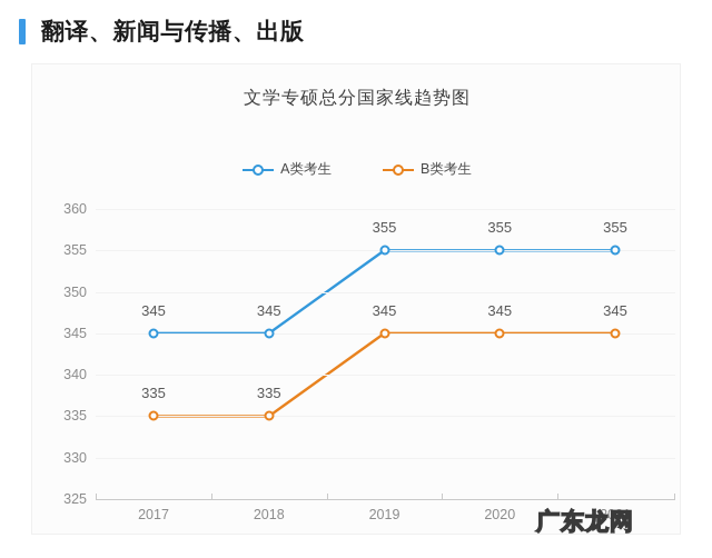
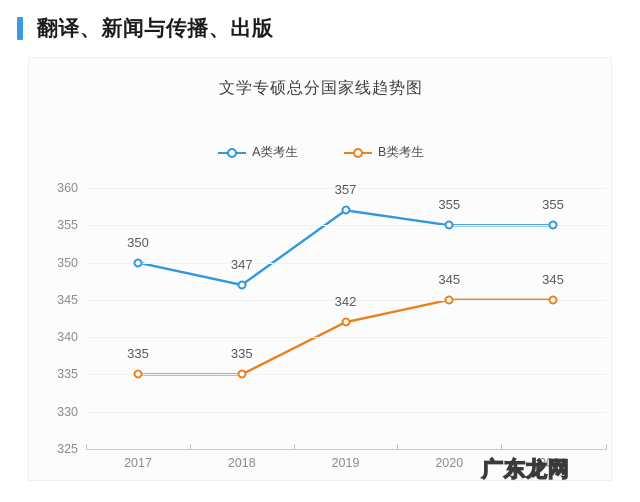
A类考生/2017: 345 -> 350
A类考生/2018: 345 -> 347
A类考生/2019: 355 -> 357
B类考生/2019: 345 -> 342
